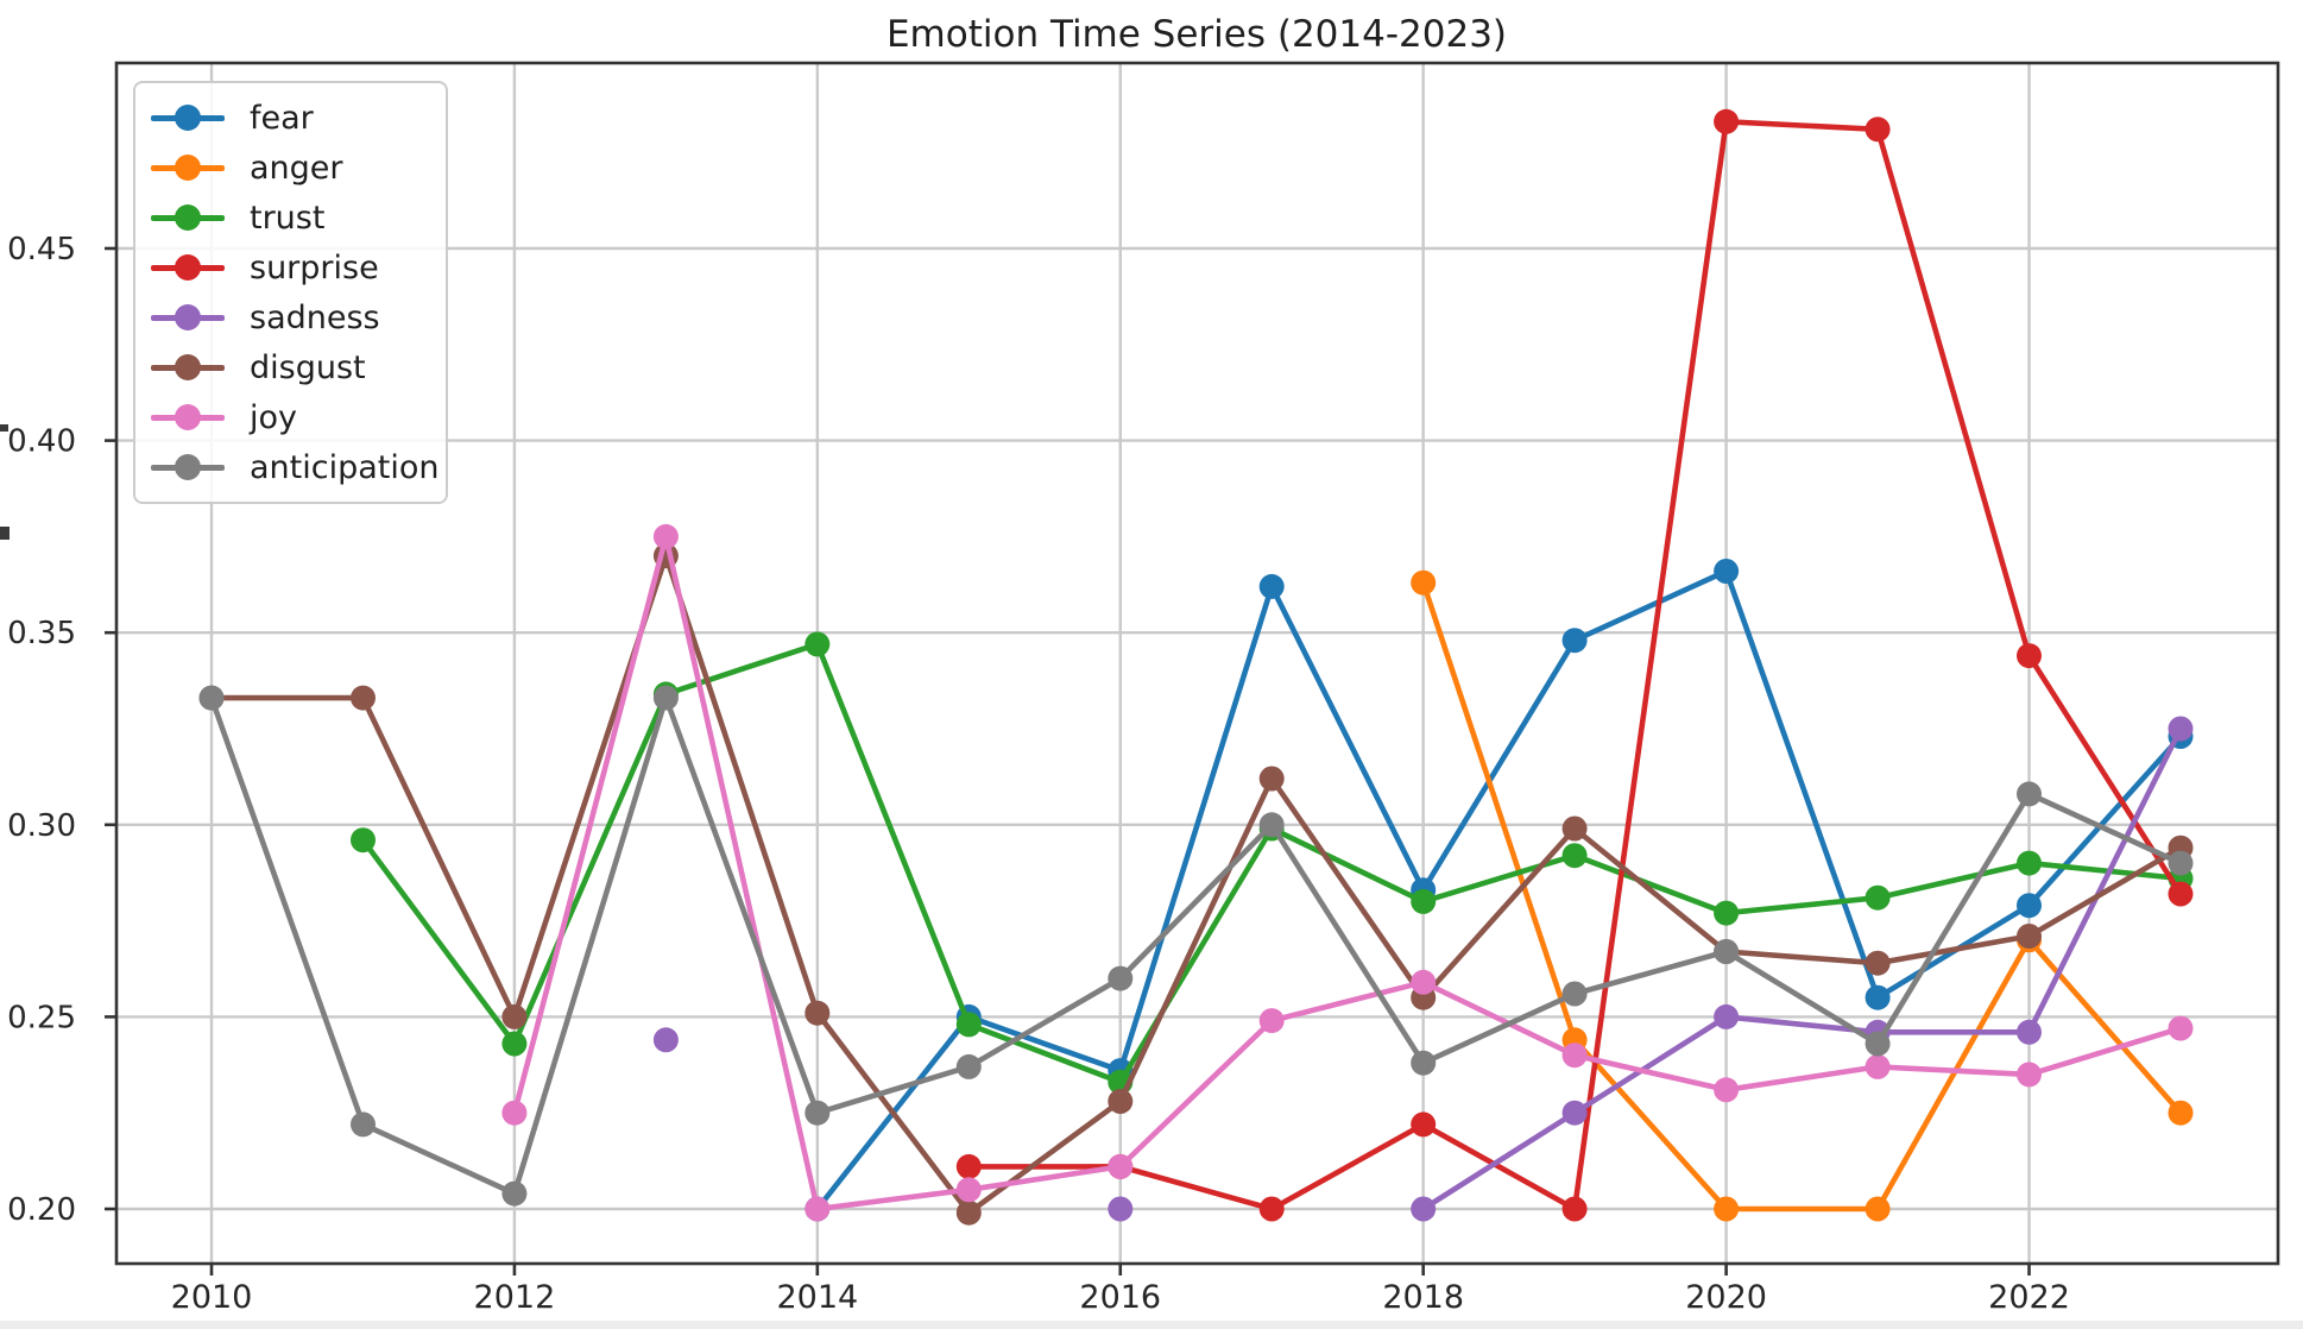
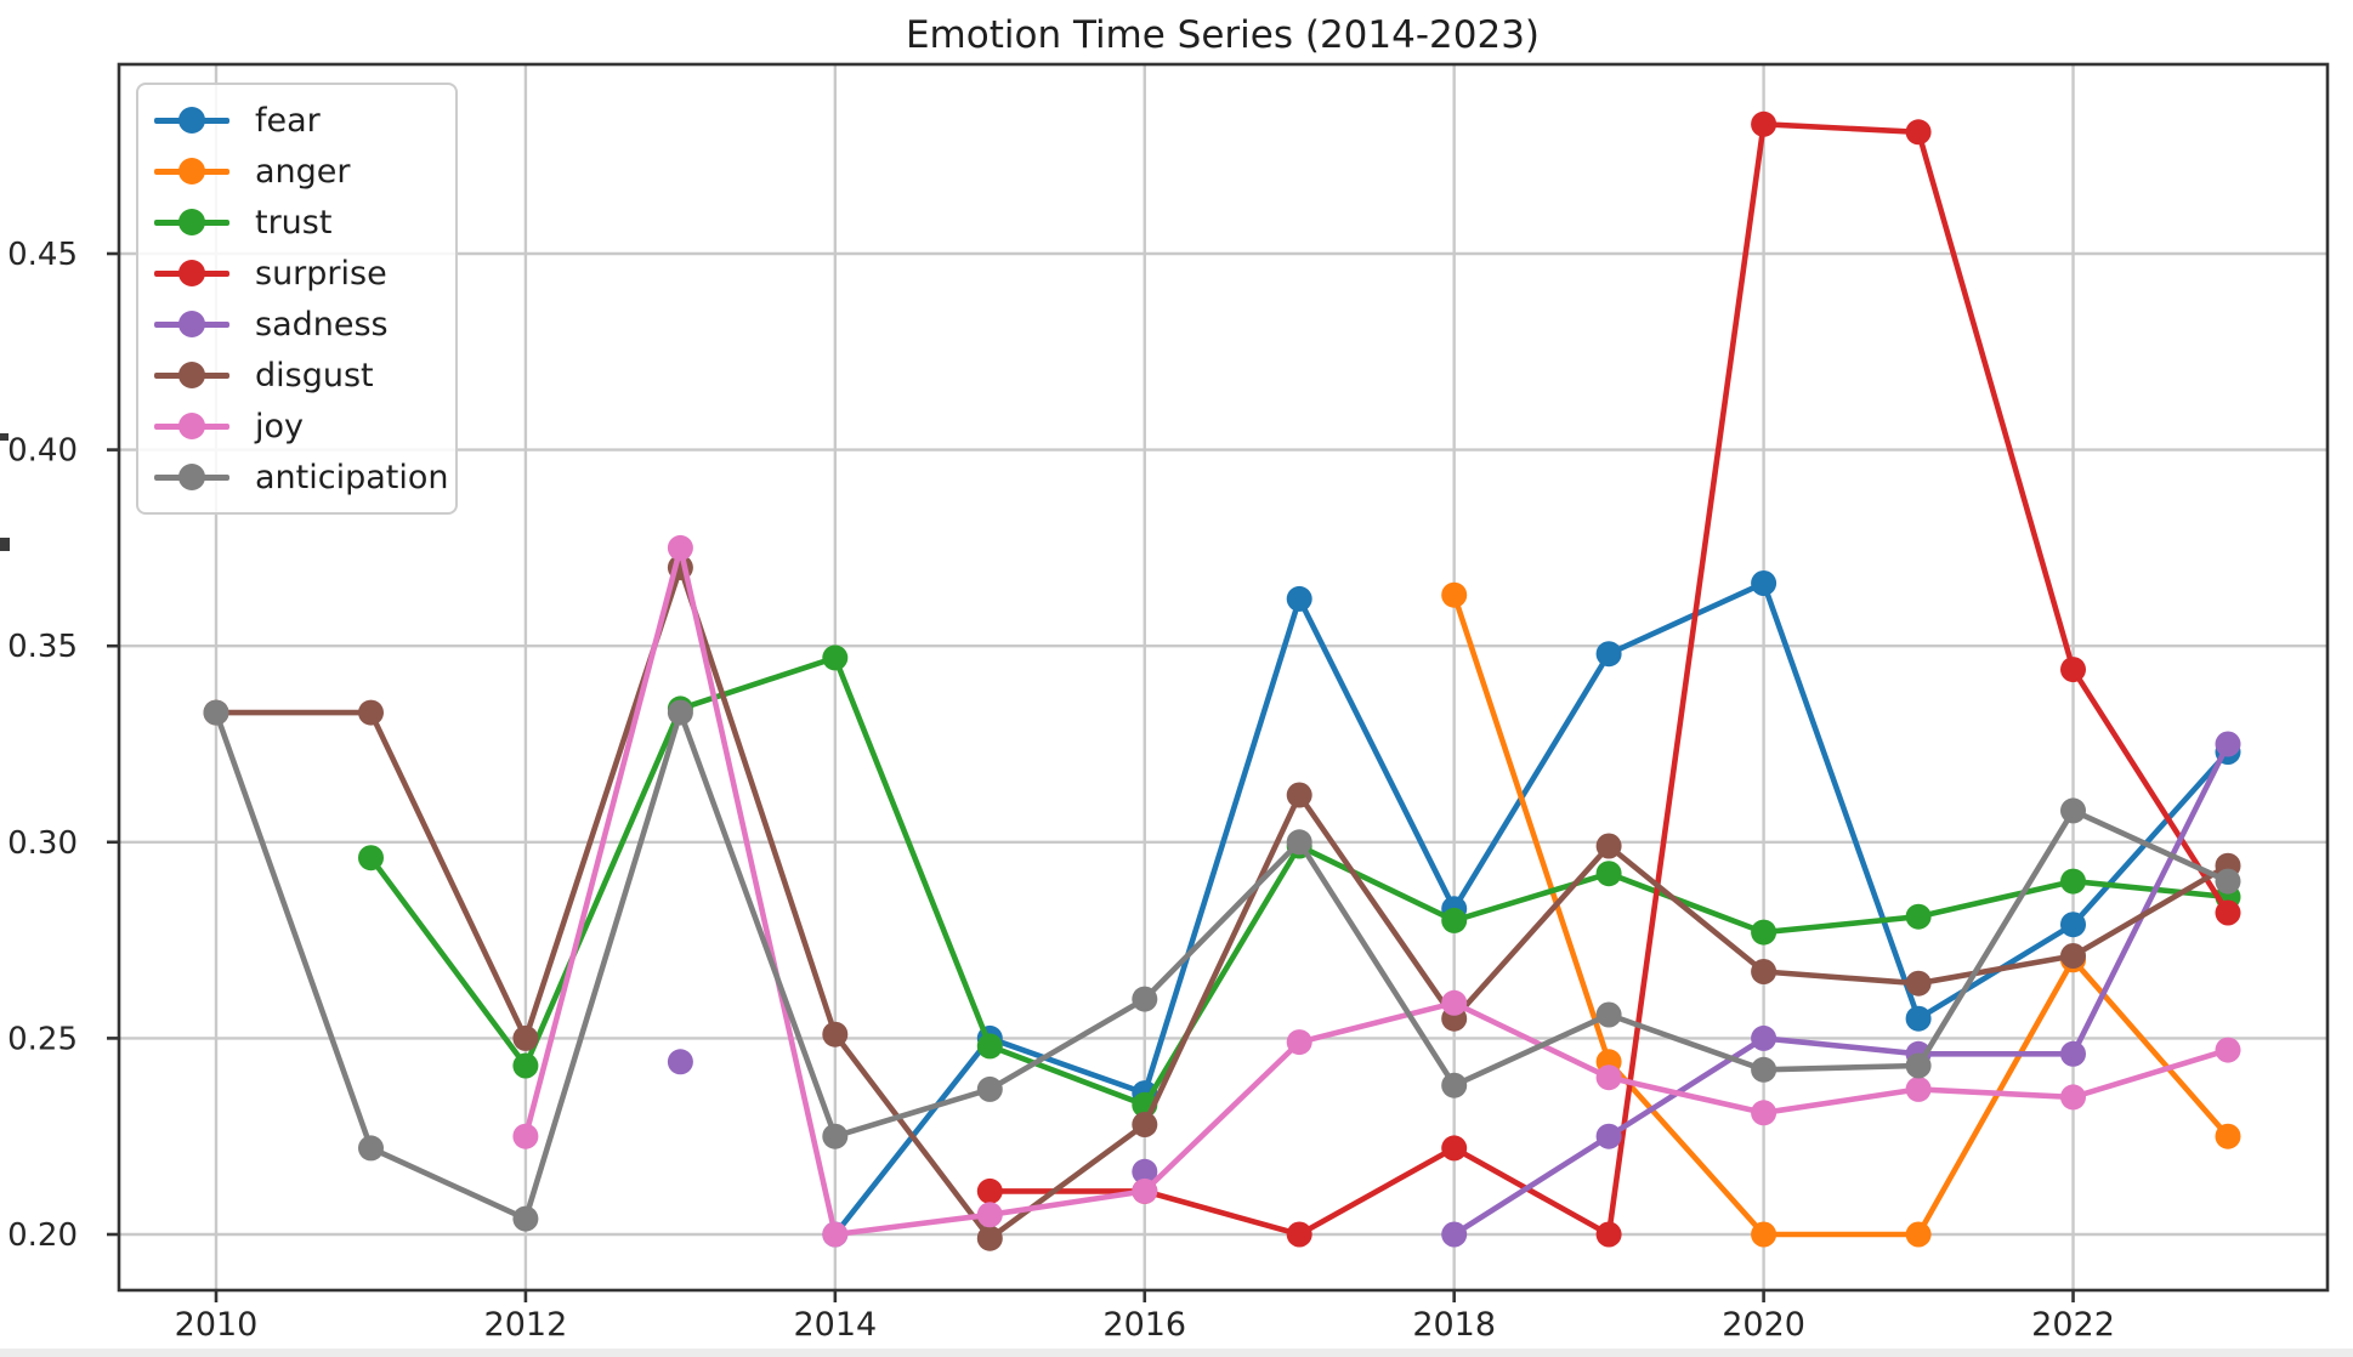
sadness/2016: 0.200 -> 0.216
anticipation/2020: 0.267 -> 0.242
